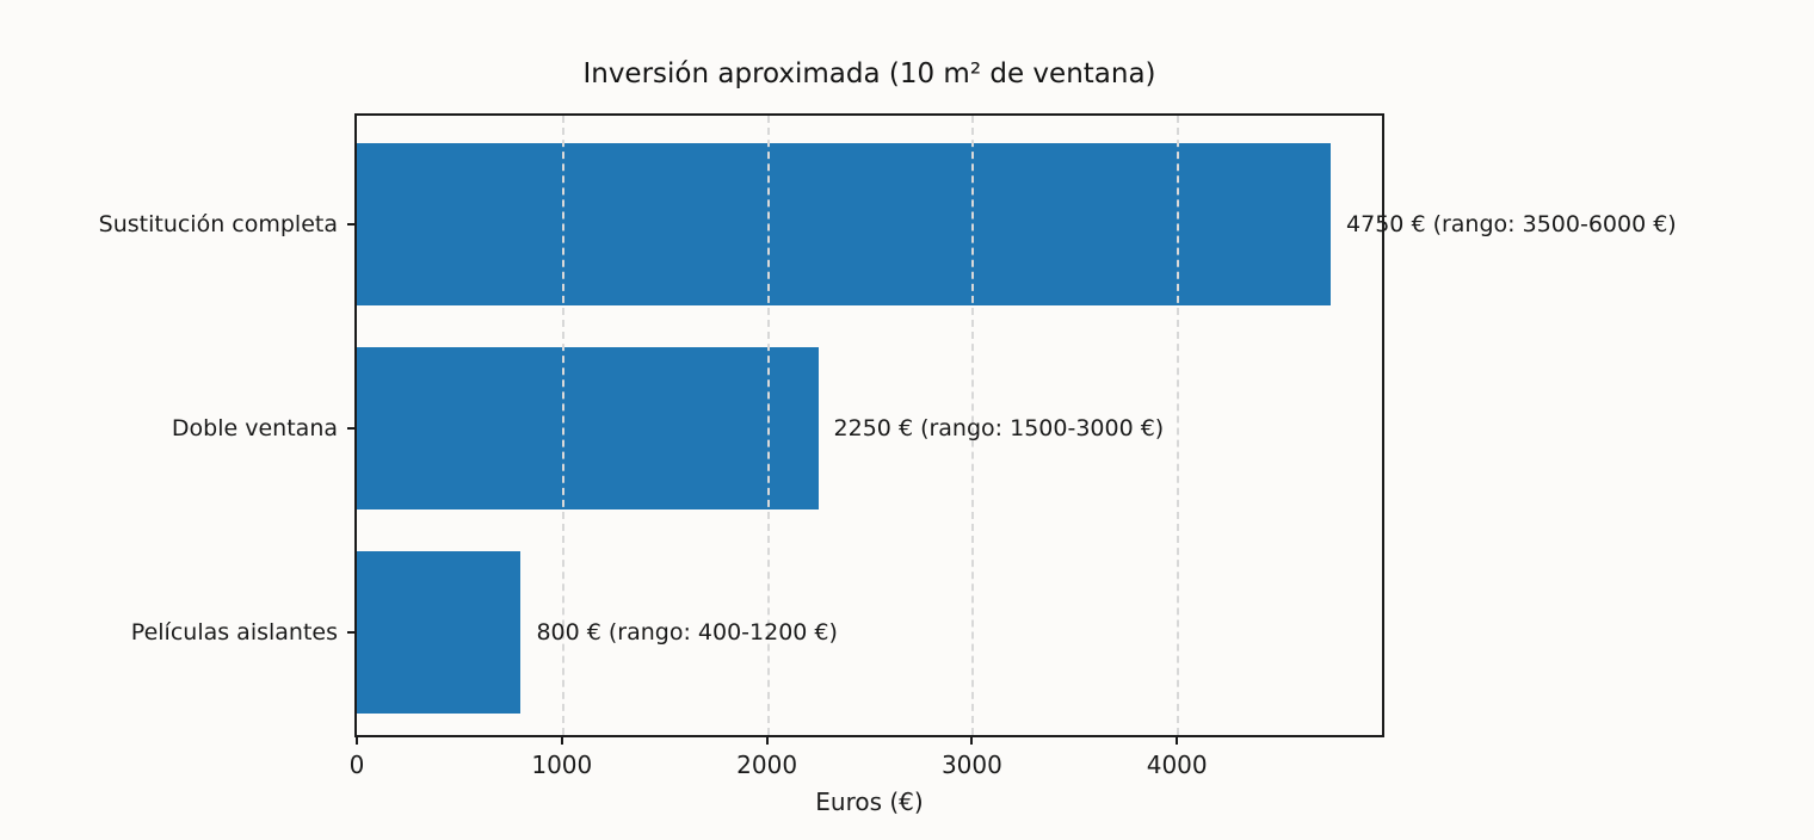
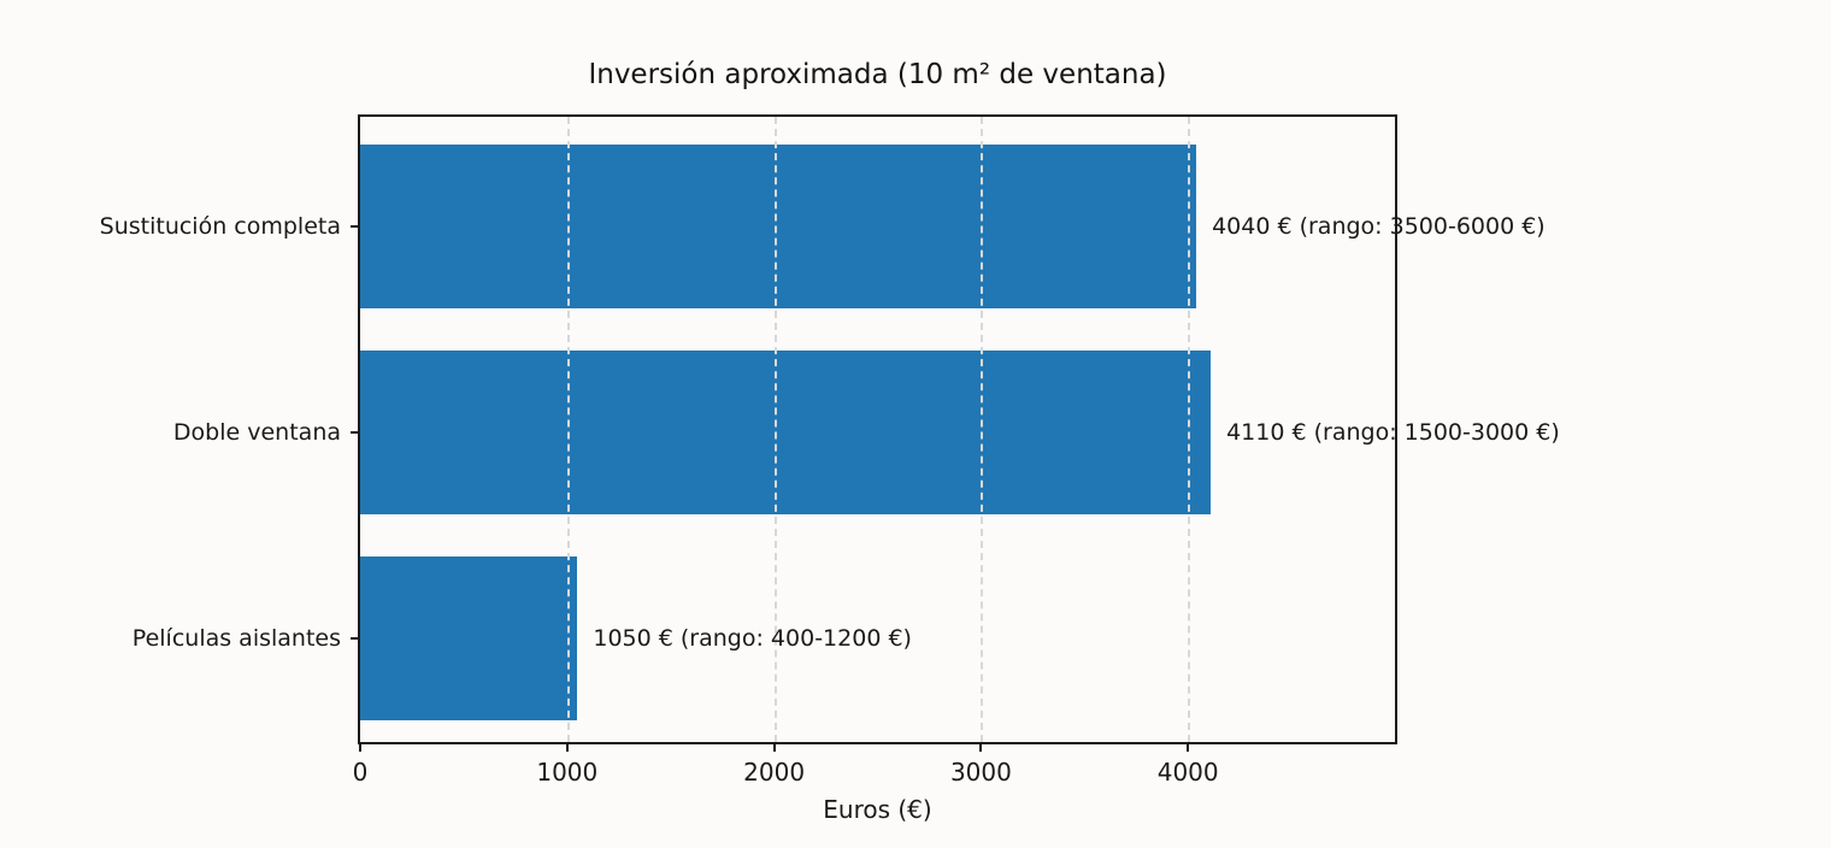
Sustitución completa: 4750 -> 4040
Doble ventana: 2250 -> 4110
Películas aislantes: 800 -> 1050
